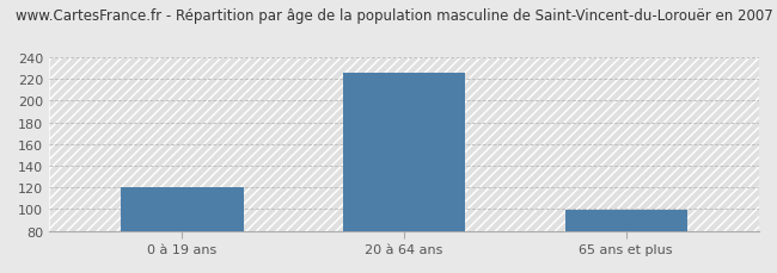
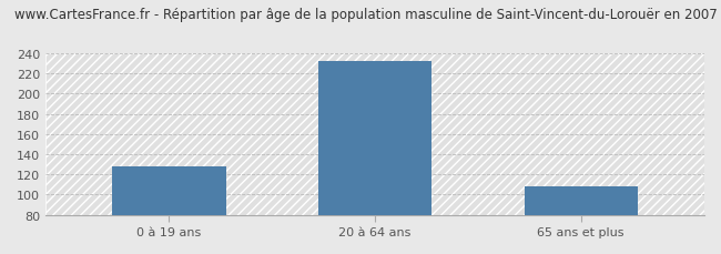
0 à 19 ans: 120 -> 128
20 à 64 ans: 226 -> 232
65 ans et plus: 99 -> 108
